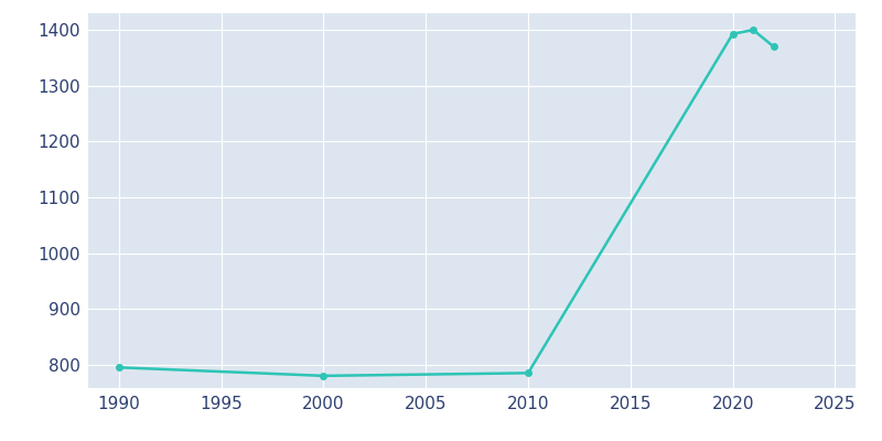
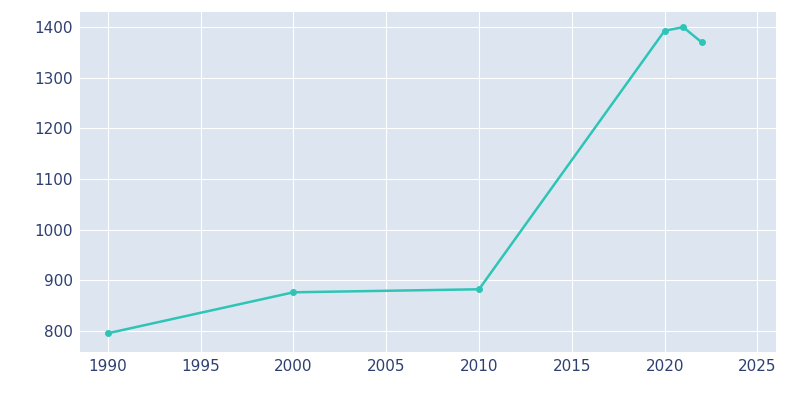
2000: 780 -> 876
2010: 785 -> 882
